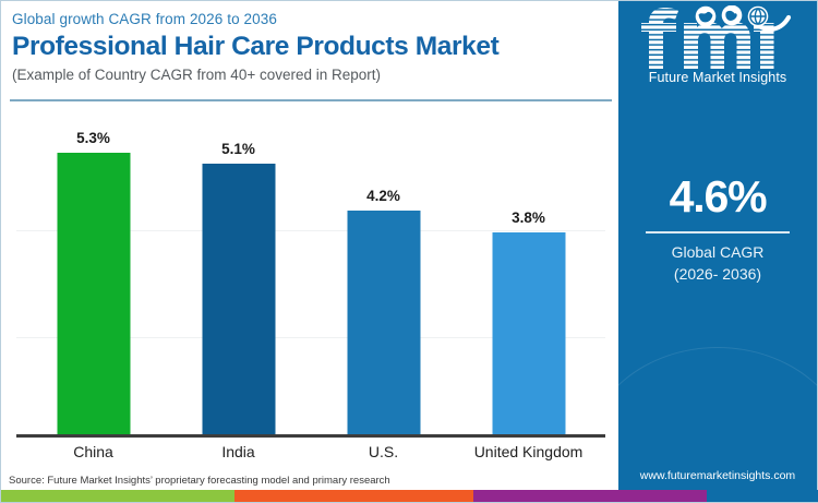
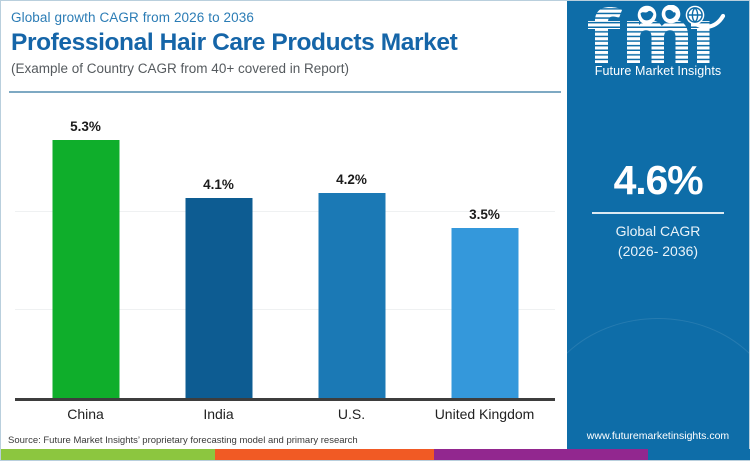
India: 5.1% -> 4.1%
United Kingdom: 3.8% -> 3.5%
